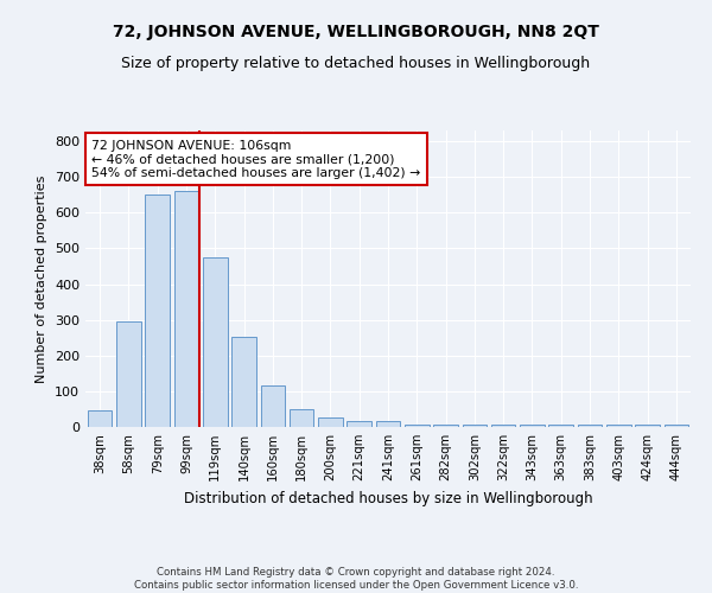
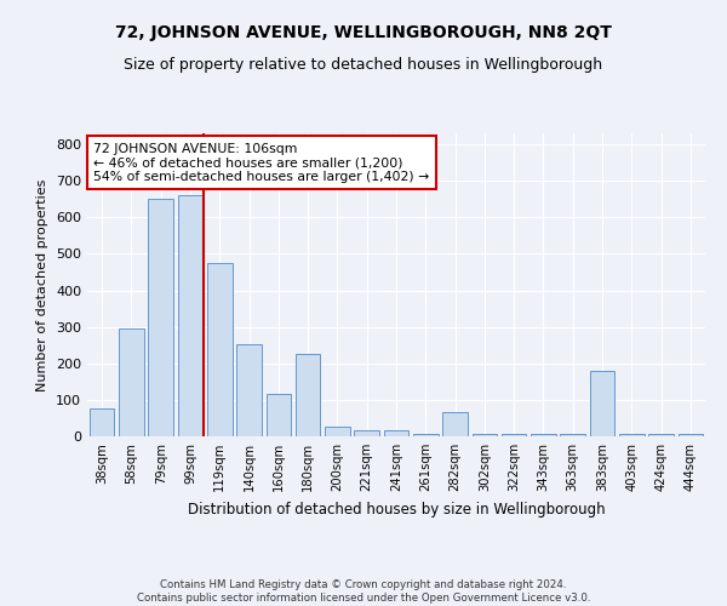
38sqm: 45 -> 75
180sqm: 50 -> 225
282sqm: 8 -> 65
383sqm: 5 -> 180
